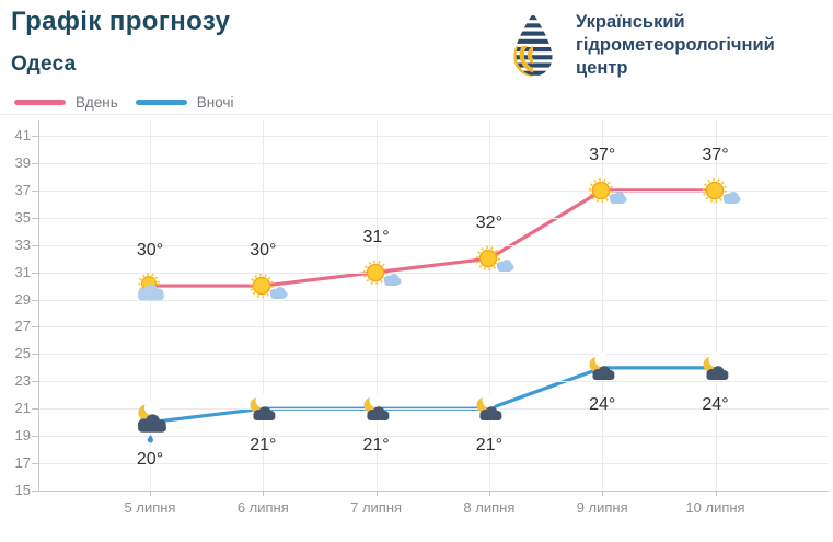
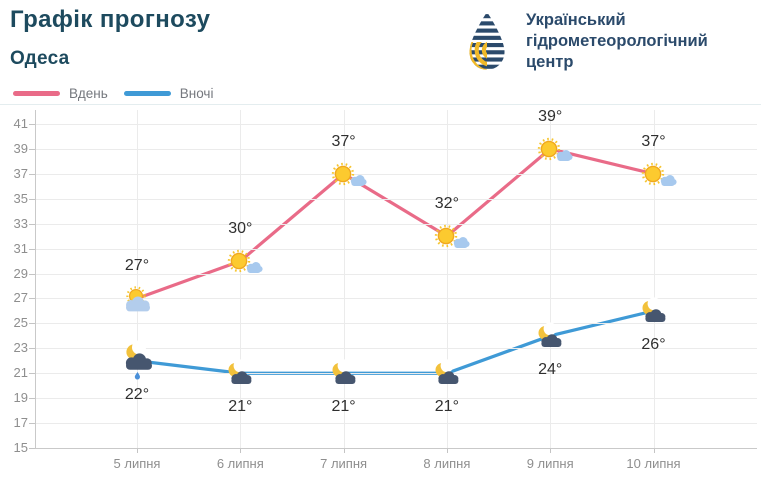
Вдень/5 липня: 30° -> 27°
Вночі/5 липня: 20° -> 22°
Вдень/7 липня: 31° -> 37°
Вдень/9 липня: 37° -> 39°
Вночі/10 липня: 24° -> 26°
